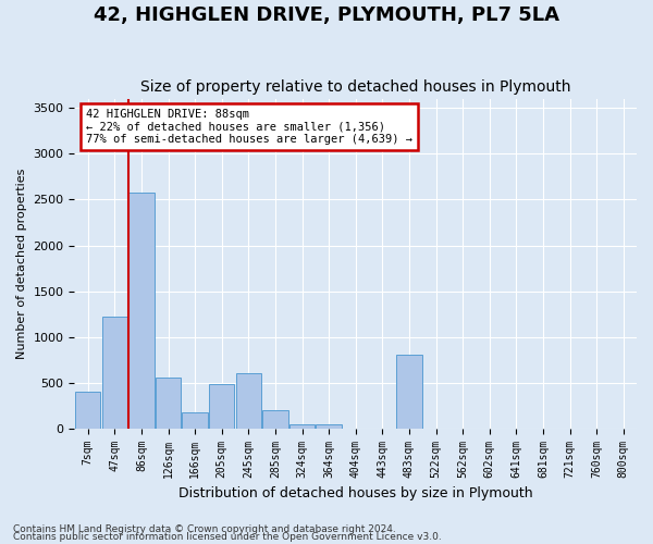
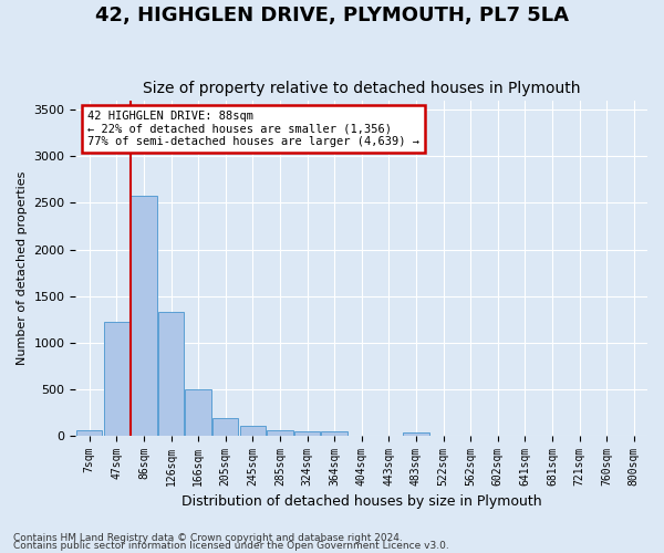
7sqm: 400 -> 50
126sqm: 560 -> 1330
166sqm: 180 -> 490
205sqm: 480 -> 190
245sqm: 600 -> 100
285sqm: 200 -> 50
483sqm: 800 -> 40
